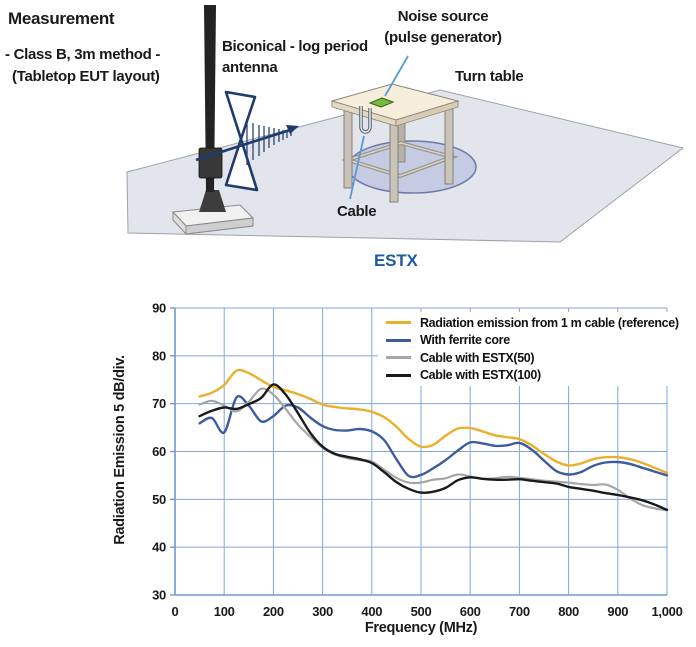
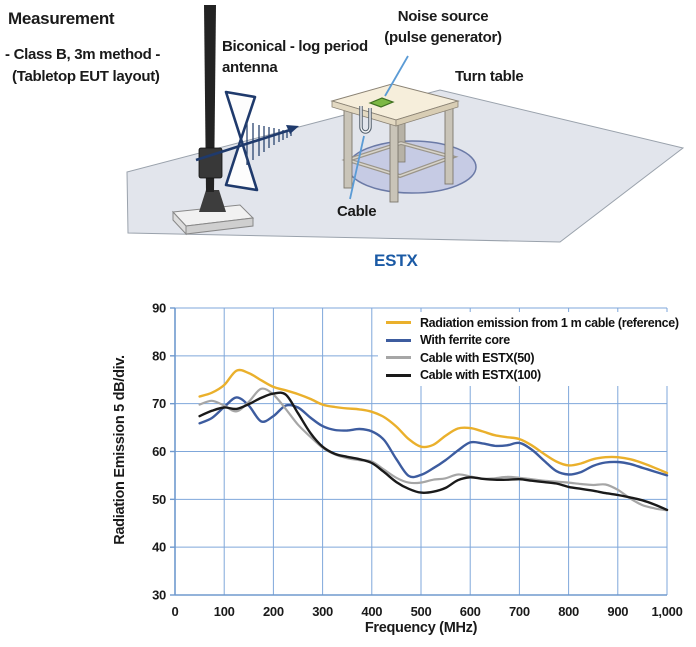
With ferrite core/100: 64 -> 69
Cable with ESTX(100)/200: 74 -> 72
